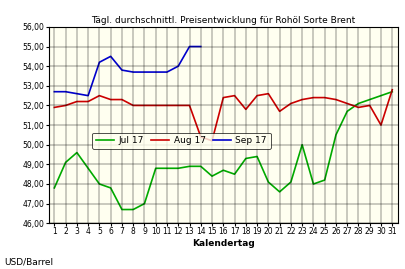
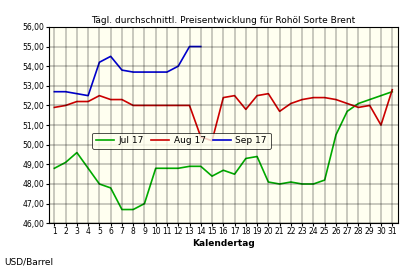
Jul 17/1: 47,8 -> 48,8
Jul 17/21: 47,6 -> 48,0
Jul 17/23: 50,0 -> 48,0
